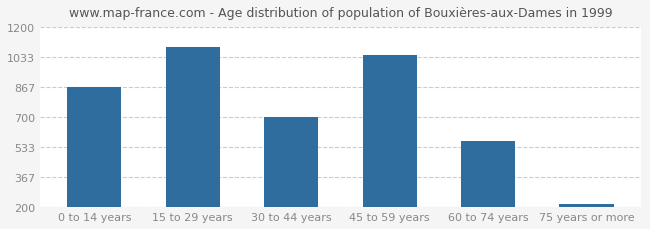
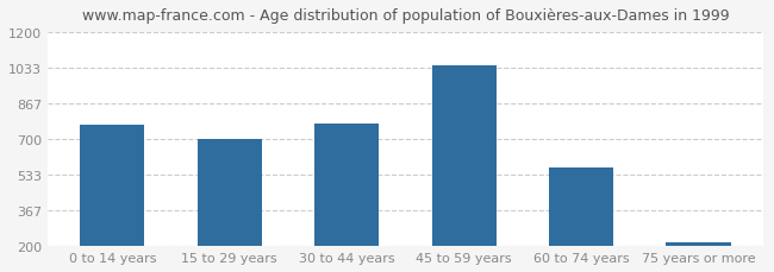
0 to 14 years: 870 -> 770
15 to 29 years: 1090 -> 700
30 to 44 years: 700 -> 780
